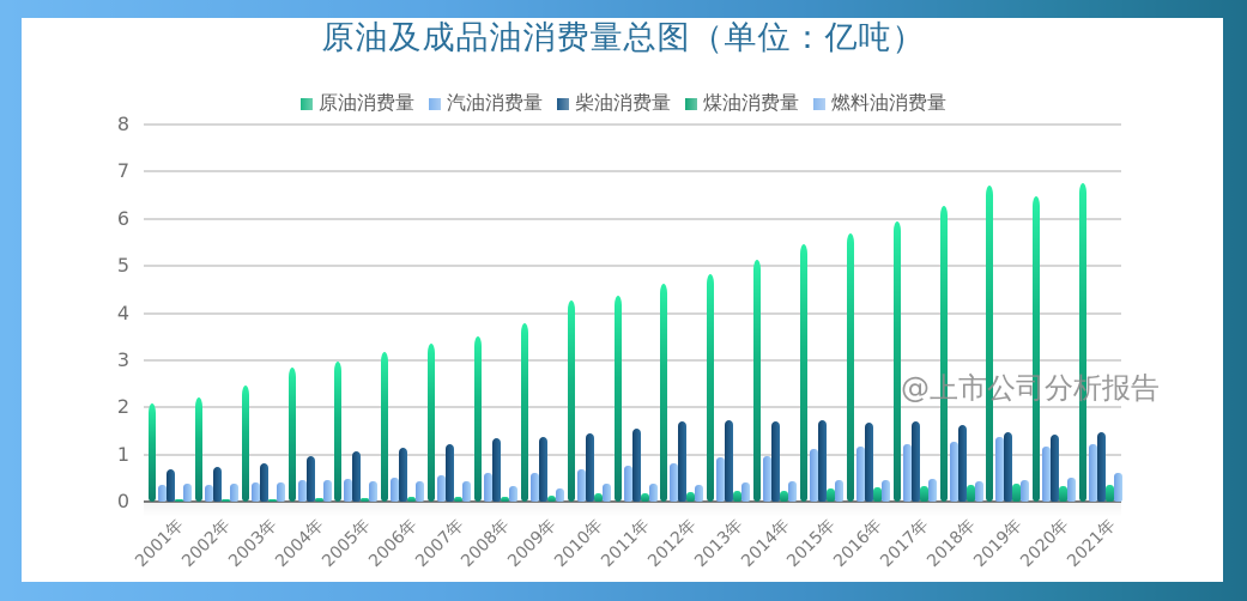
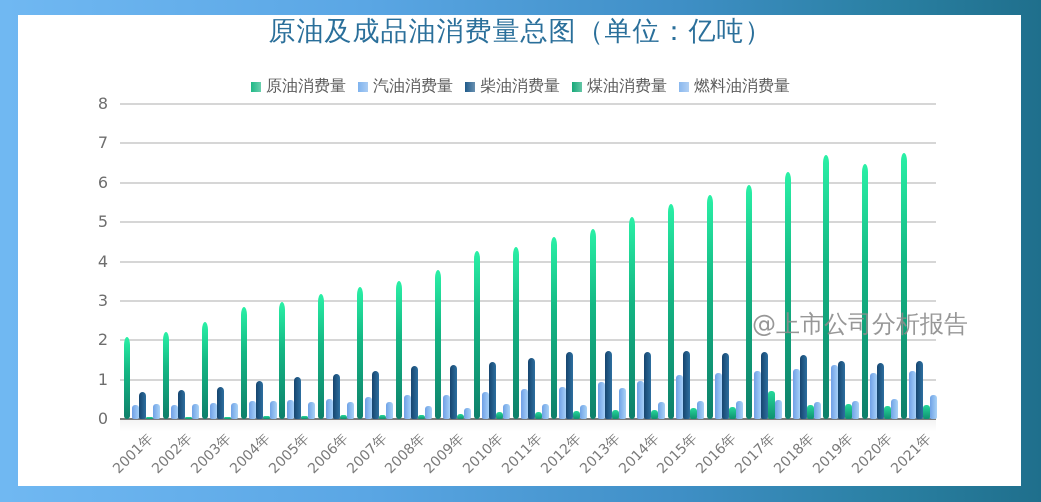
燃料油消费量/2013年: 0.4 -> 0.8
煤油消费量/2017年: 0.3 -> 0.7
